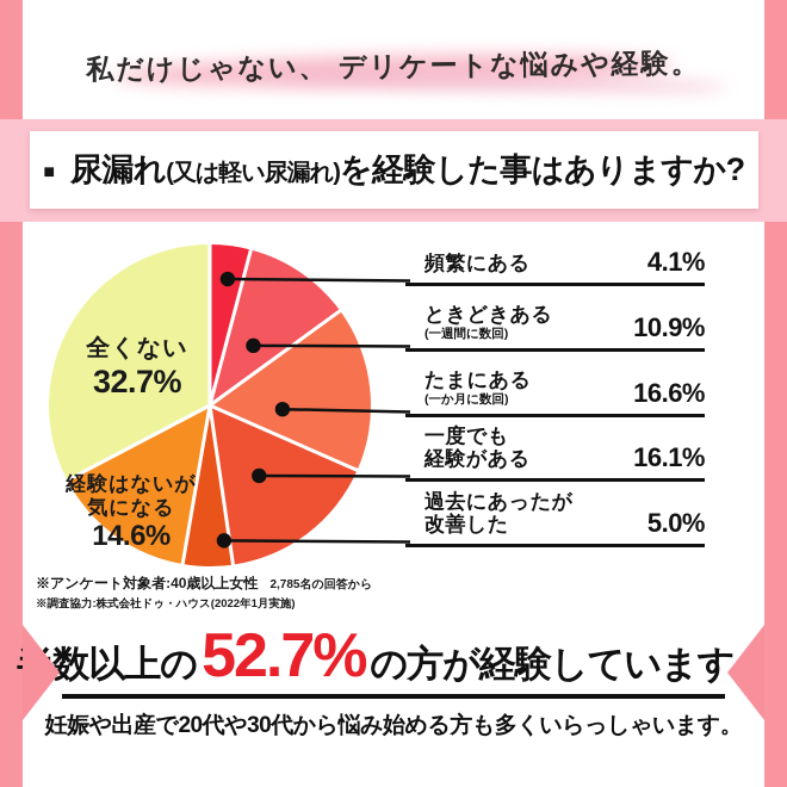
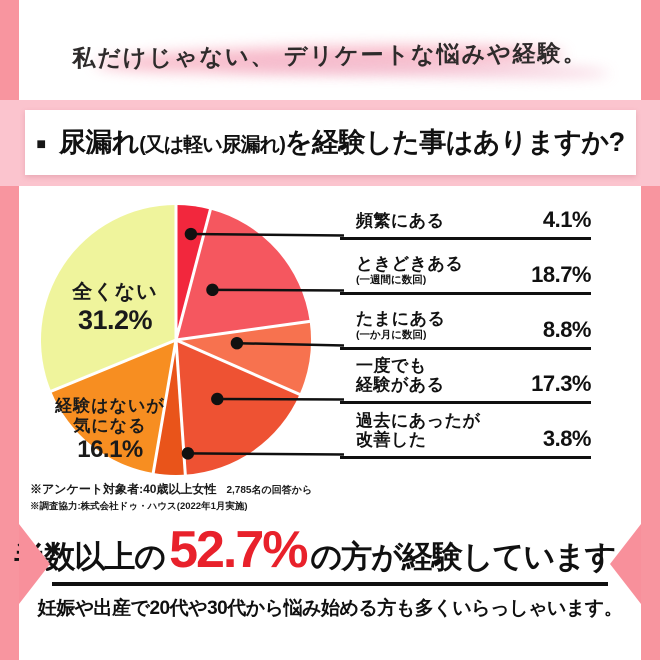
ときどきある: 10.9% -> 18.7%
たまにある: 16.6% -> 8.8%
一度でも 経験がある: 16.1% -> 17.3%
過去にあったが 改善した: 5.0% -> 3.8%
経験はないが 気になる: 14.6% -> 16.1%
全くない: 32.7% -> 31.2%
